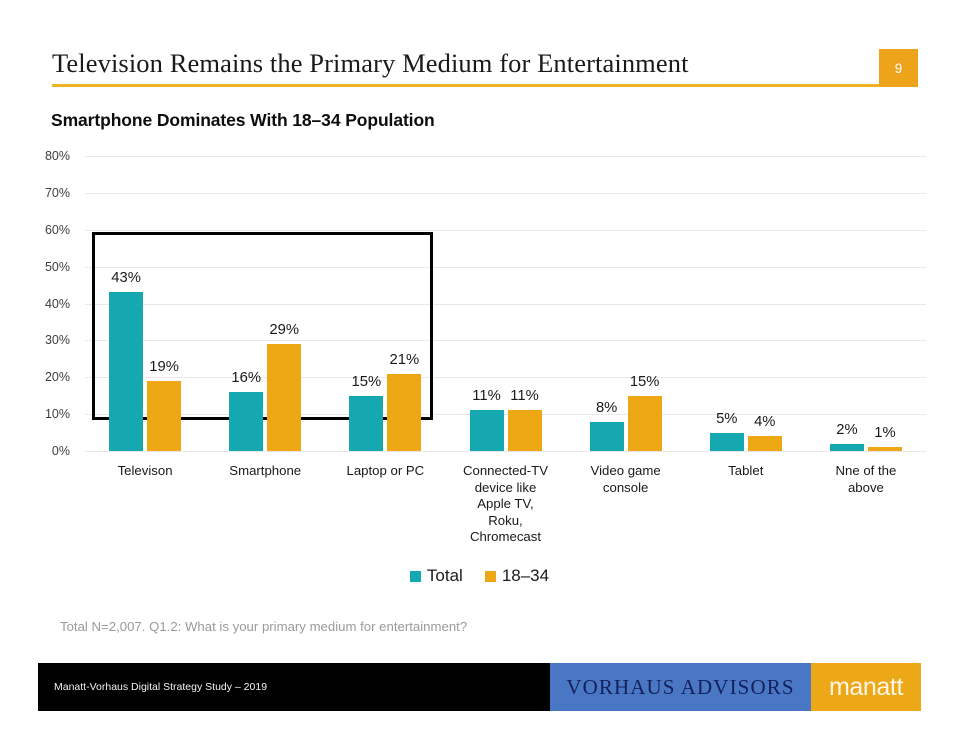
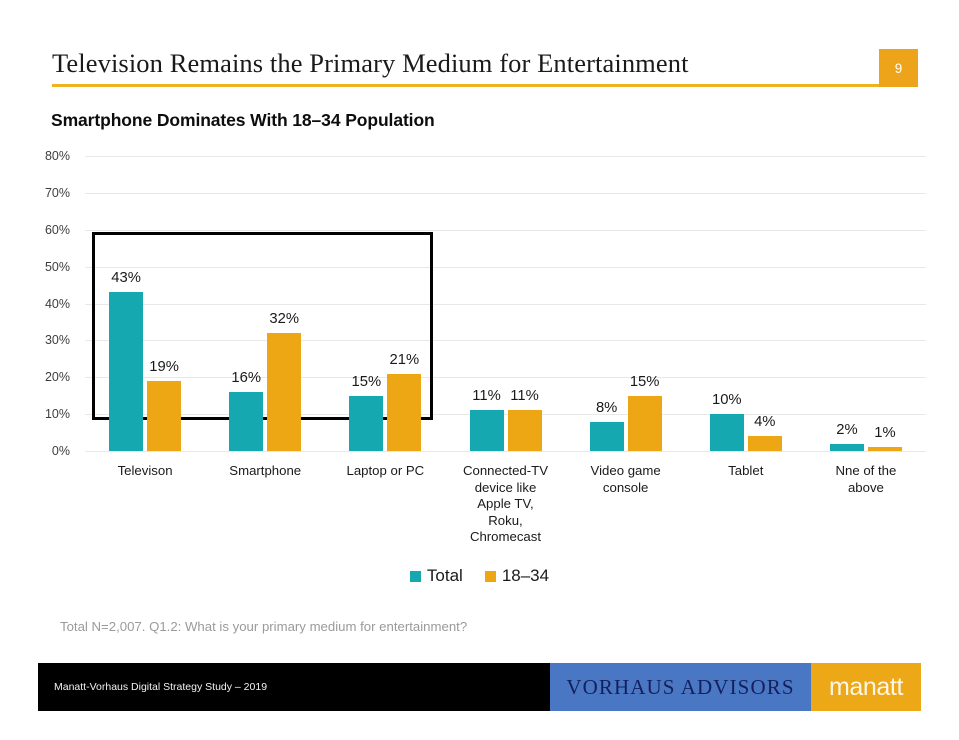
18–34/Smartphone: 29% -> 32%
Total/Tablet: 5% -> 10%
